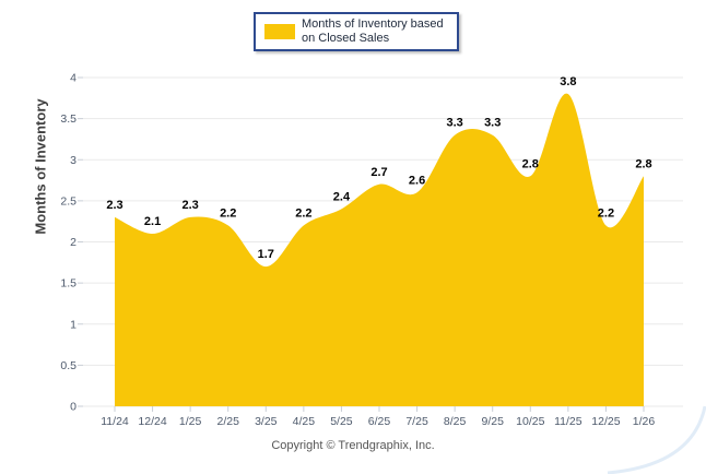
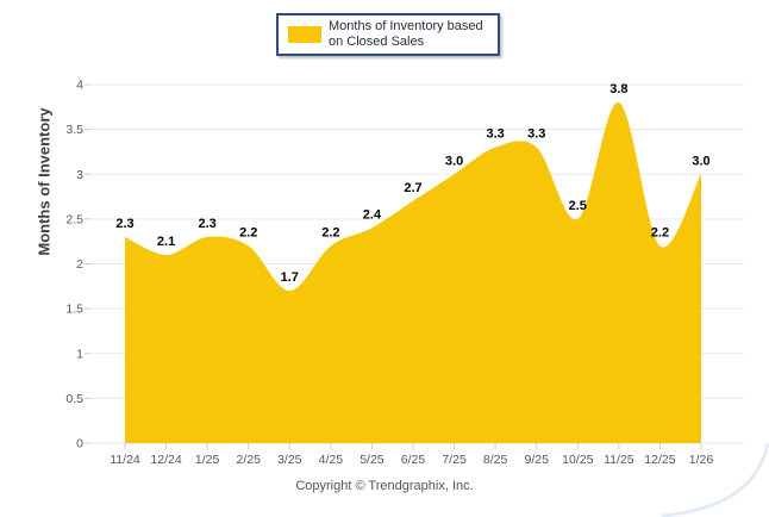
7/25: 2.6 -> 3.0
10/25: 2.8 -> 2.5
1/26: 2.8 -> 3.0
